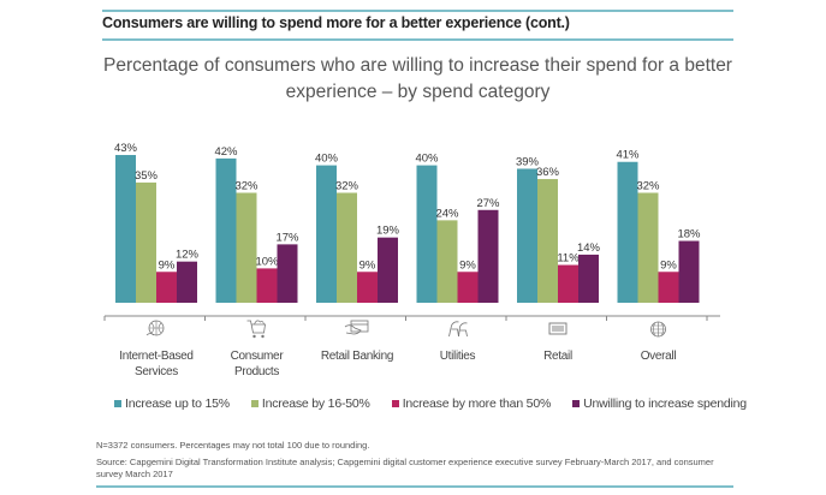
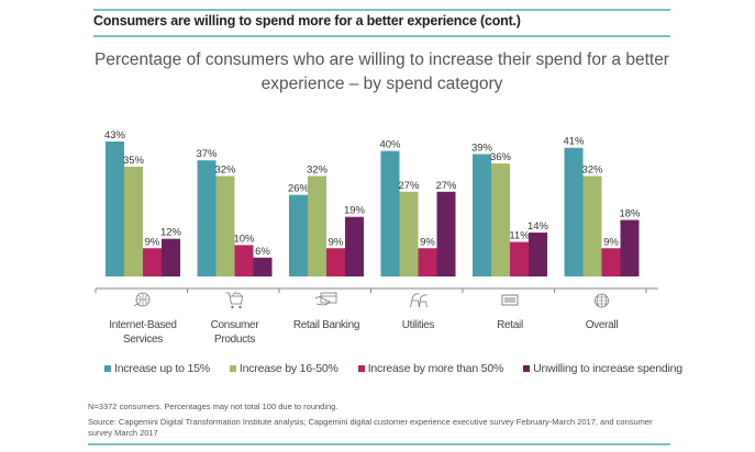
Increase up to 15%/Consumer Products: 42% -> 37%
Unwilling to increase spending/Consumer Products: 17% -> 6%
Increase up to 15%/Retail Banking: 40% -> 26%
Increase by 16-50%/Utilities: 24% -> 27%
